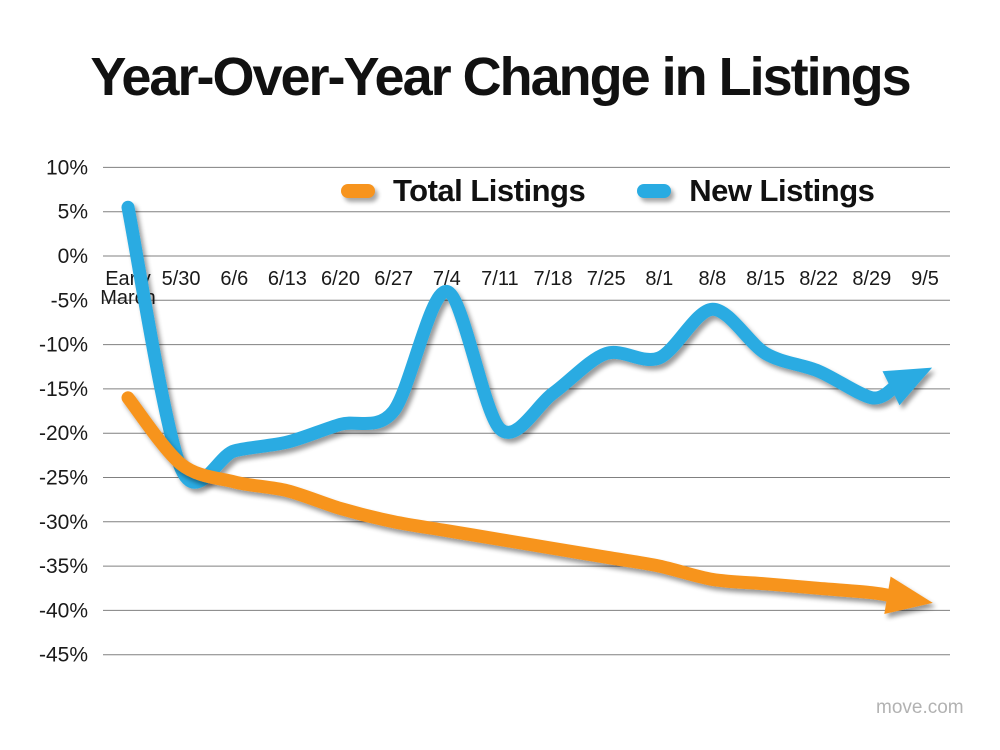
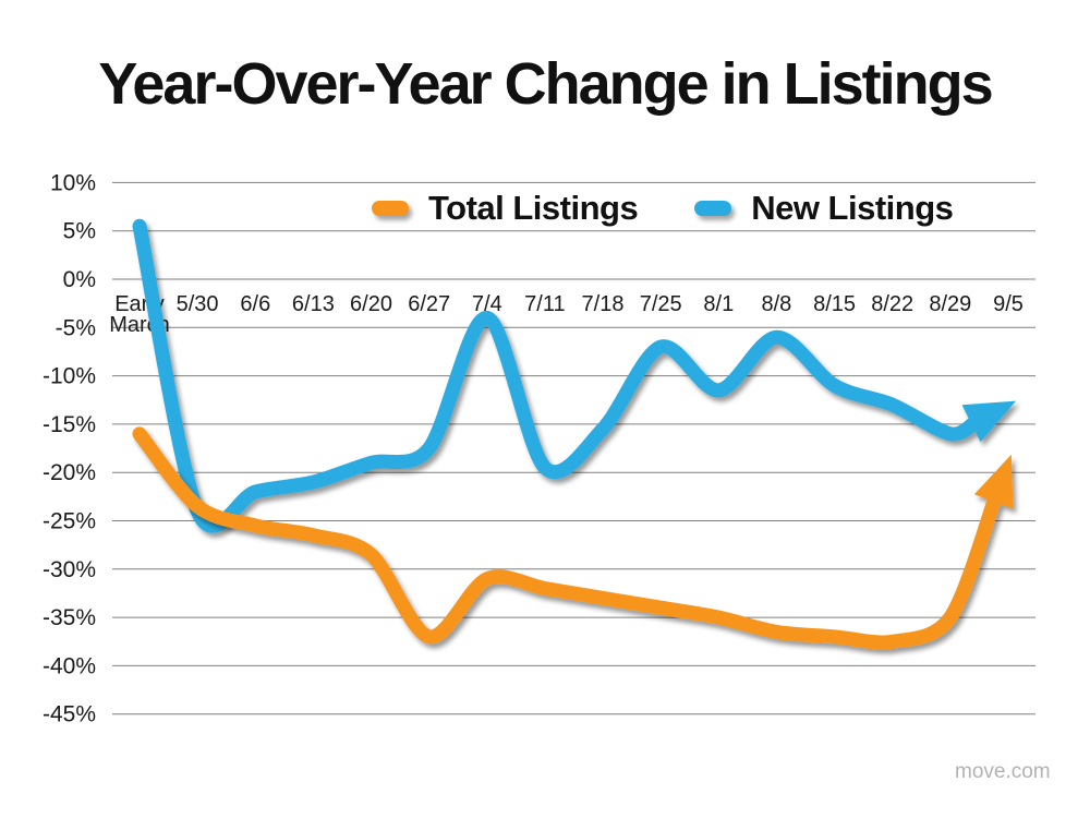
Total Listings/6/27: -30% -> -37%
New Listings/7/25: -11% -> -7%
Total Listings/8/29: -38% -> -35%
Total Listings/9/5: -39% -> -19%
